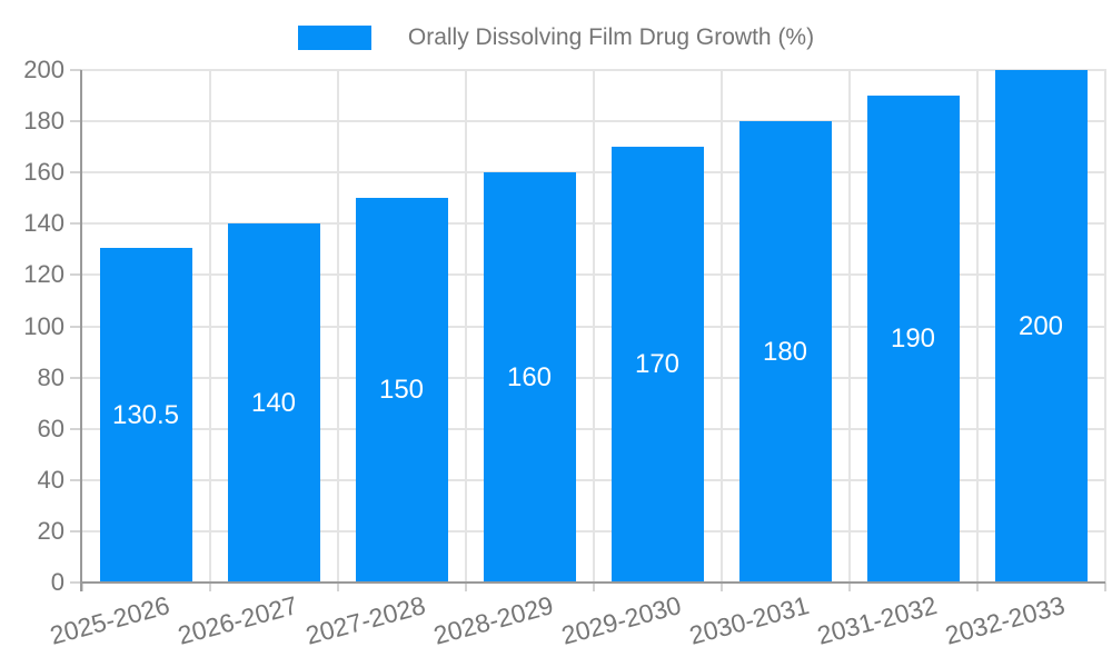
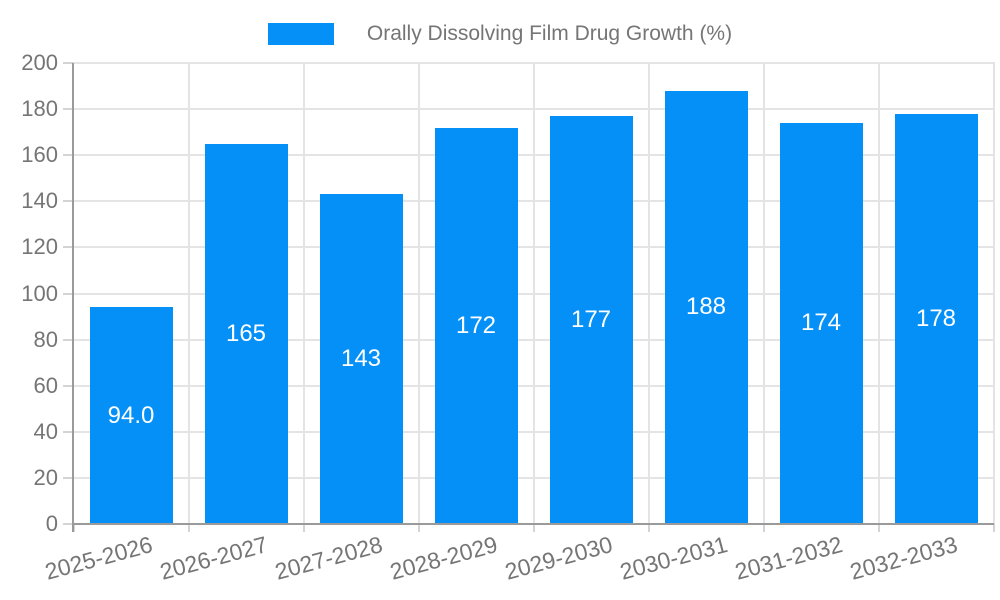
2025-2026: 130.5 -> 94.0
2026-2027: 140 -> 165
2027-2028: 150 -> 143
2028-2029: 160 -> 172
2029-2030: 170 -> 177
2030-2031: 180 -> 188
2031-2032: 190 -> 174
2032-2033: 200 -> 178
